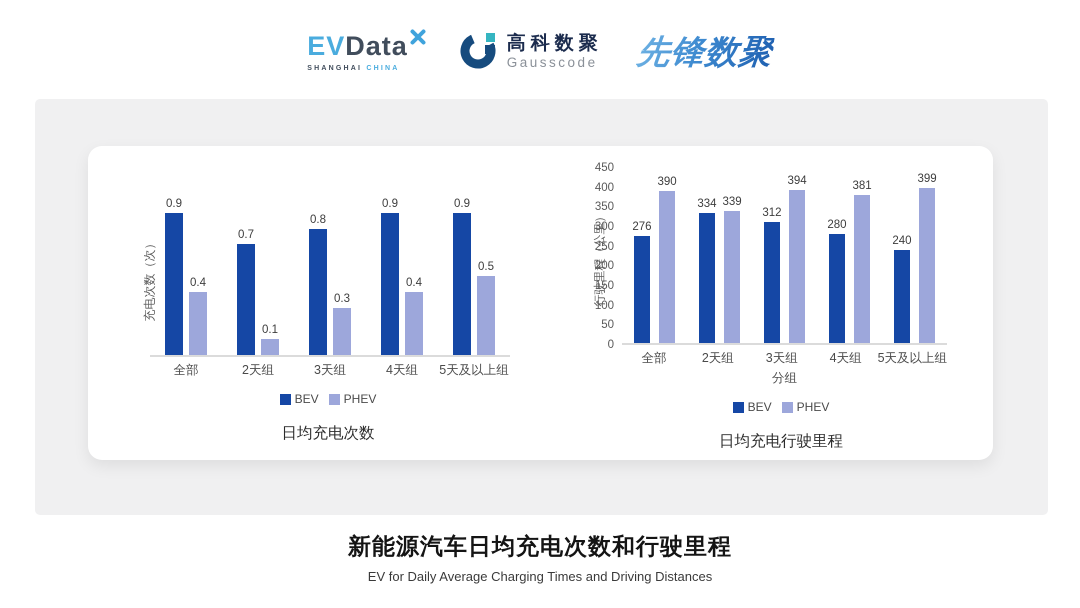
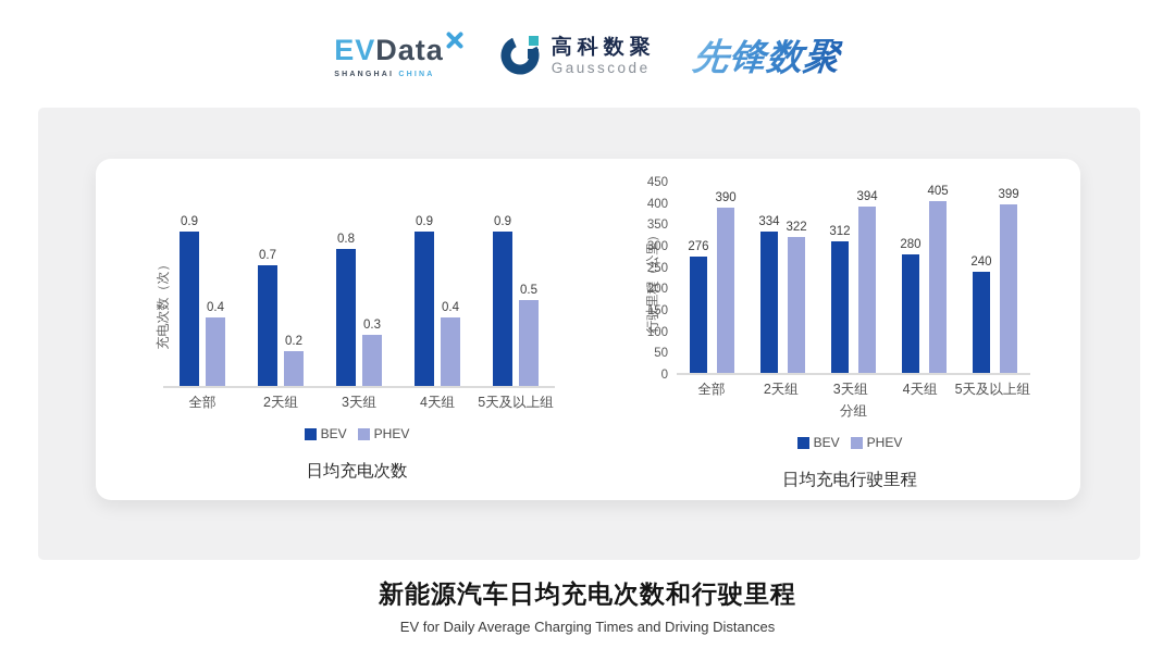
日均充电次数/PHEV/2天组: 0.1 -> 0.2
日均充电行驶里程/PHEV/2天组: 339 -> 322
日均充电行驶里程/PHEV/4天组: 381 -> 405
